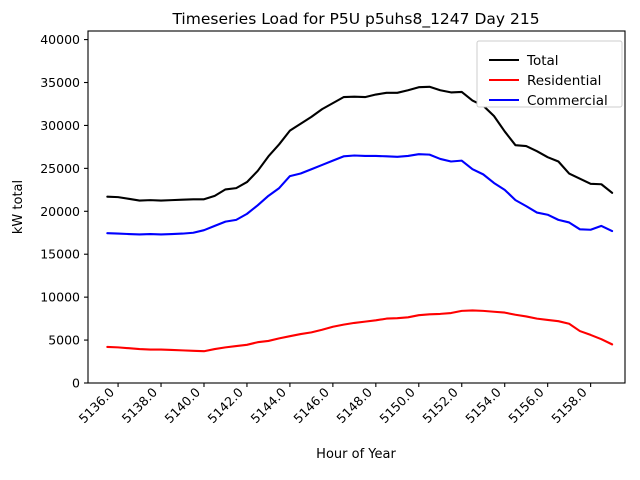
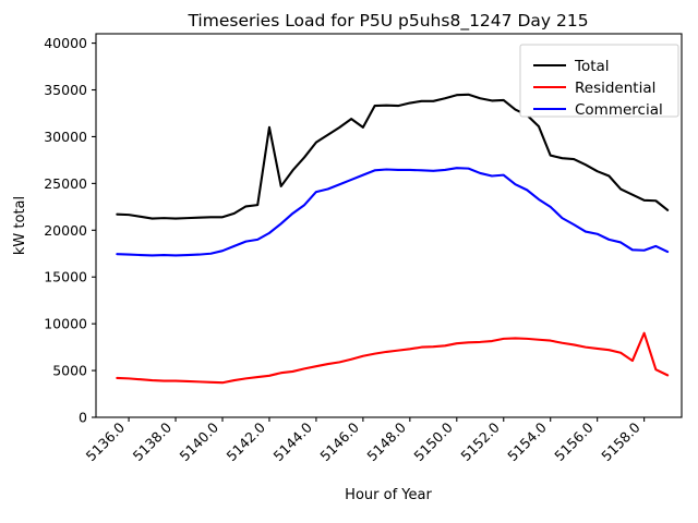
Total/5142.0: 23000 -> 31000
Total/5146.0: 33000 -> 31000
Total/5154.0: 29000 -> 28000
Residential/5158.0: 6000 -> 9000
